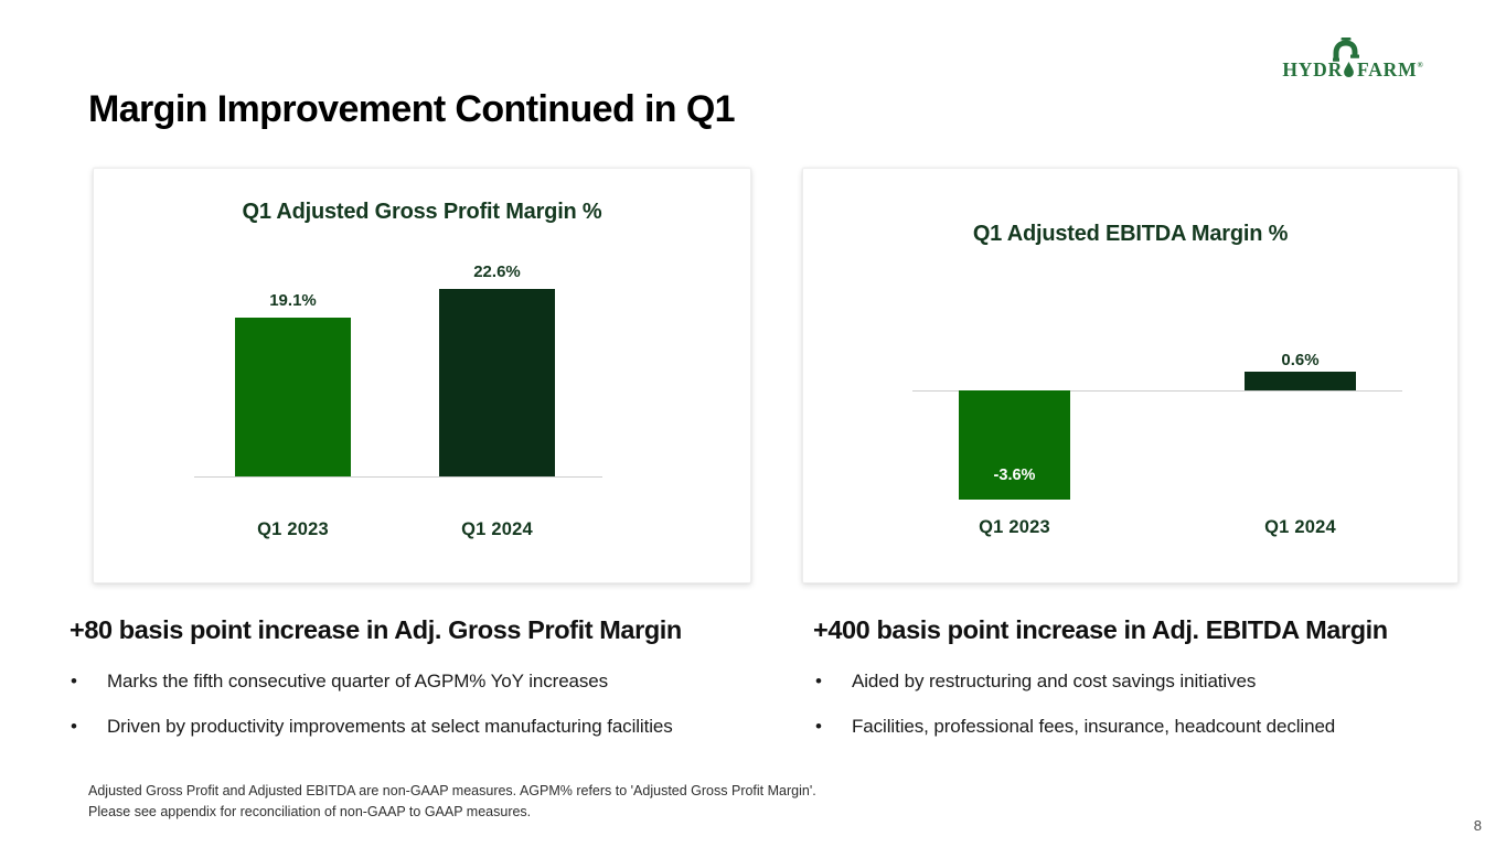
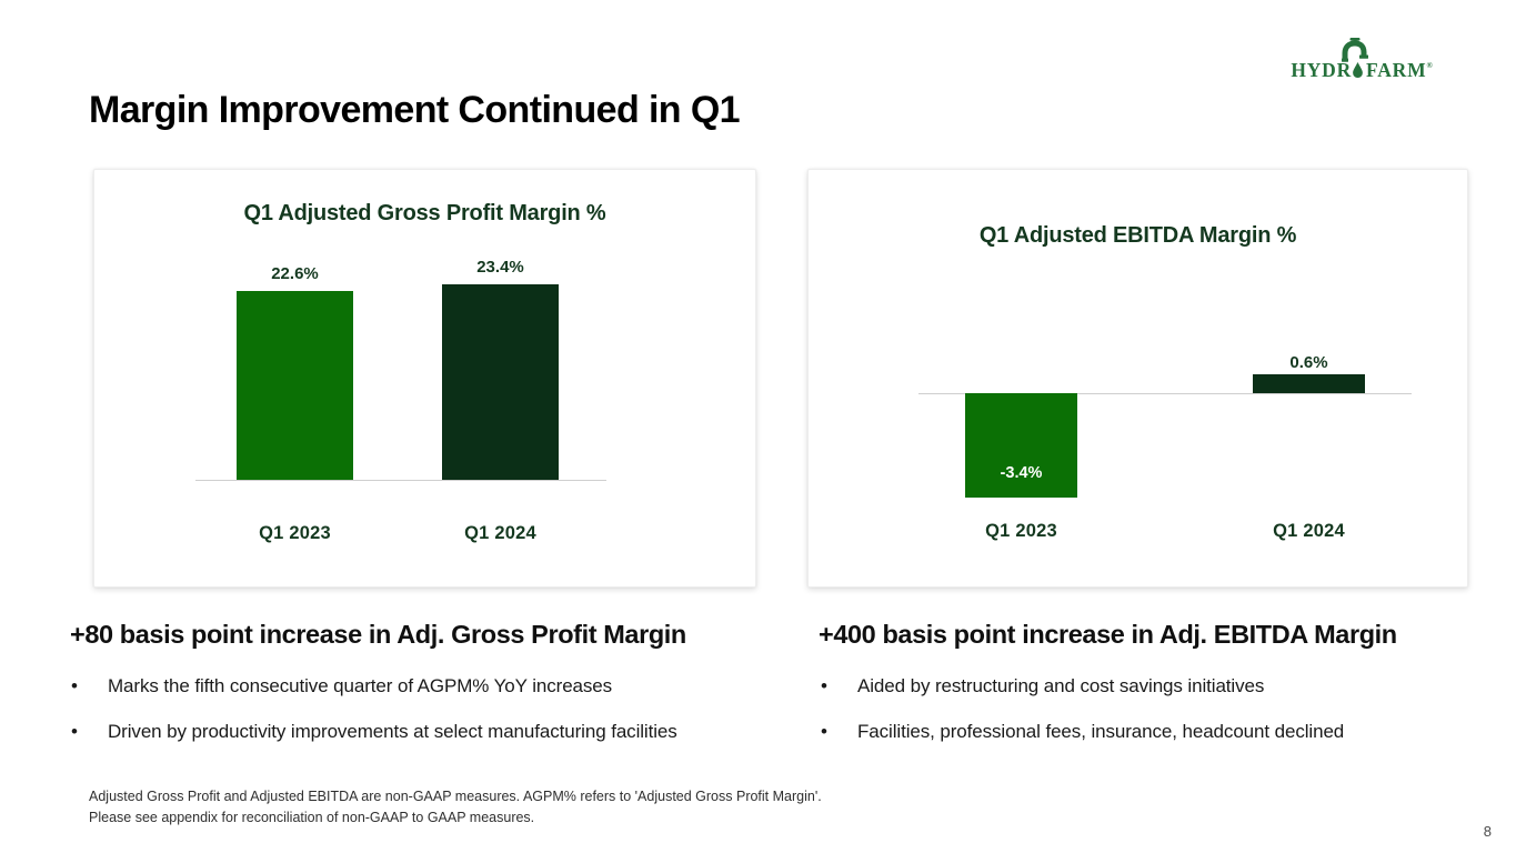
Q1 Adjusted Gross Profit Margin %/Q1 2023: 19.1% -> 22.6%
Q1 Adjusted Gross Profit Margin %/Q1 2024: 22.6% -> 23.4%
Q1 Adjusted EBITDA Margin %/Q1 2023: -3.6% -> -3.4%
